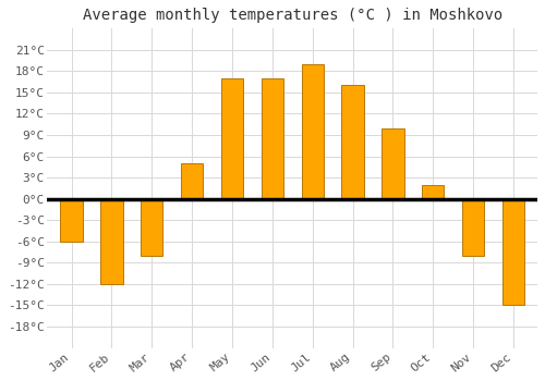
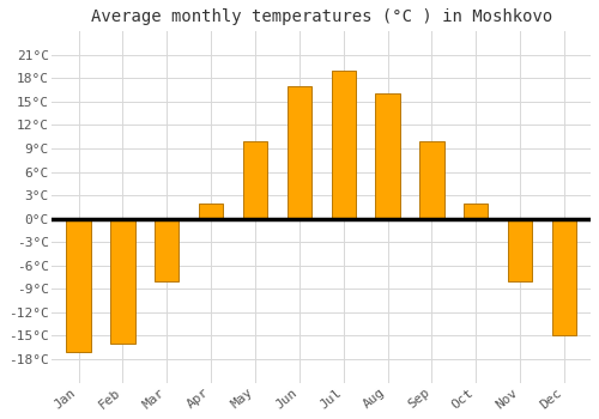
Jan: -6°C -> -17°C
Feb: -12°C -> -16°C
Apr: 5°C -> 2°C
May: 17°C -> 10°C
